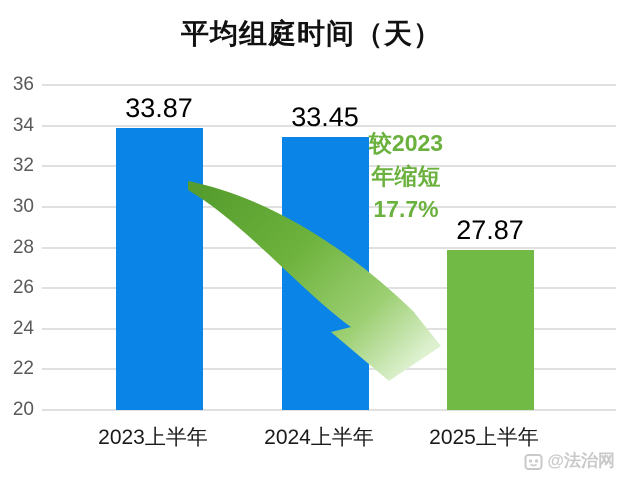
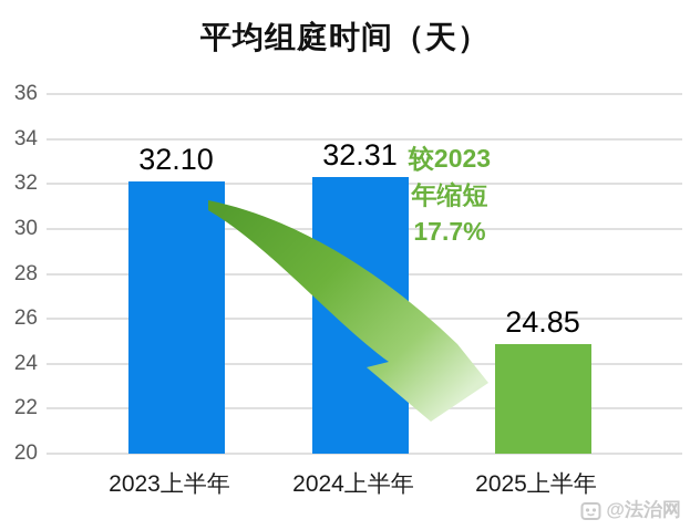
2023上半年: 33.87 -> 32.10
2024上半年: 33.45 -> 32.31
2025上半年: 27.87 -> 24.85
